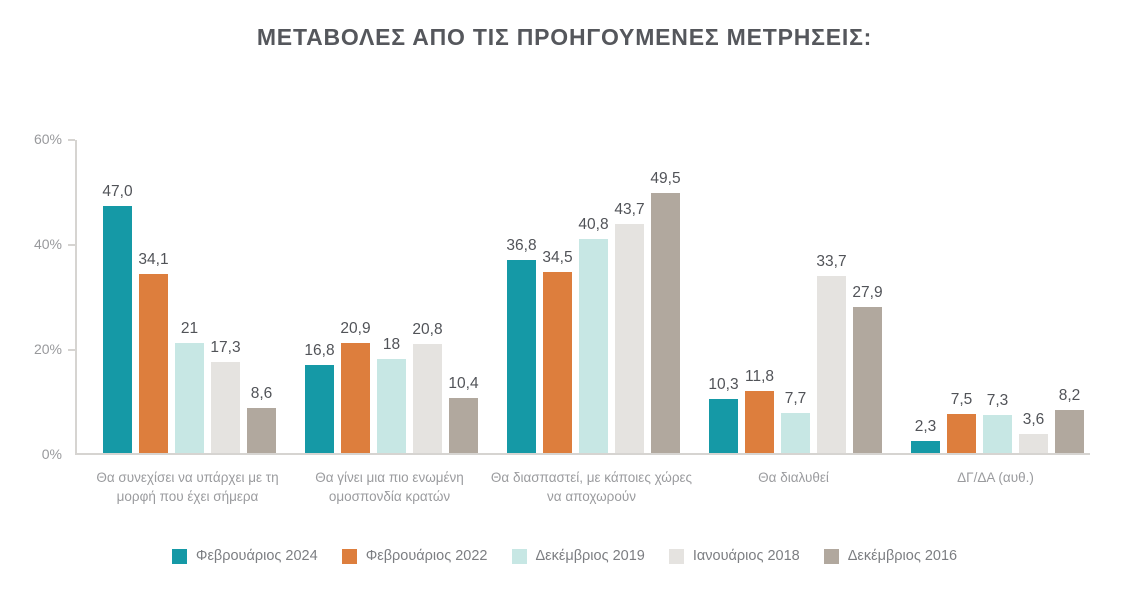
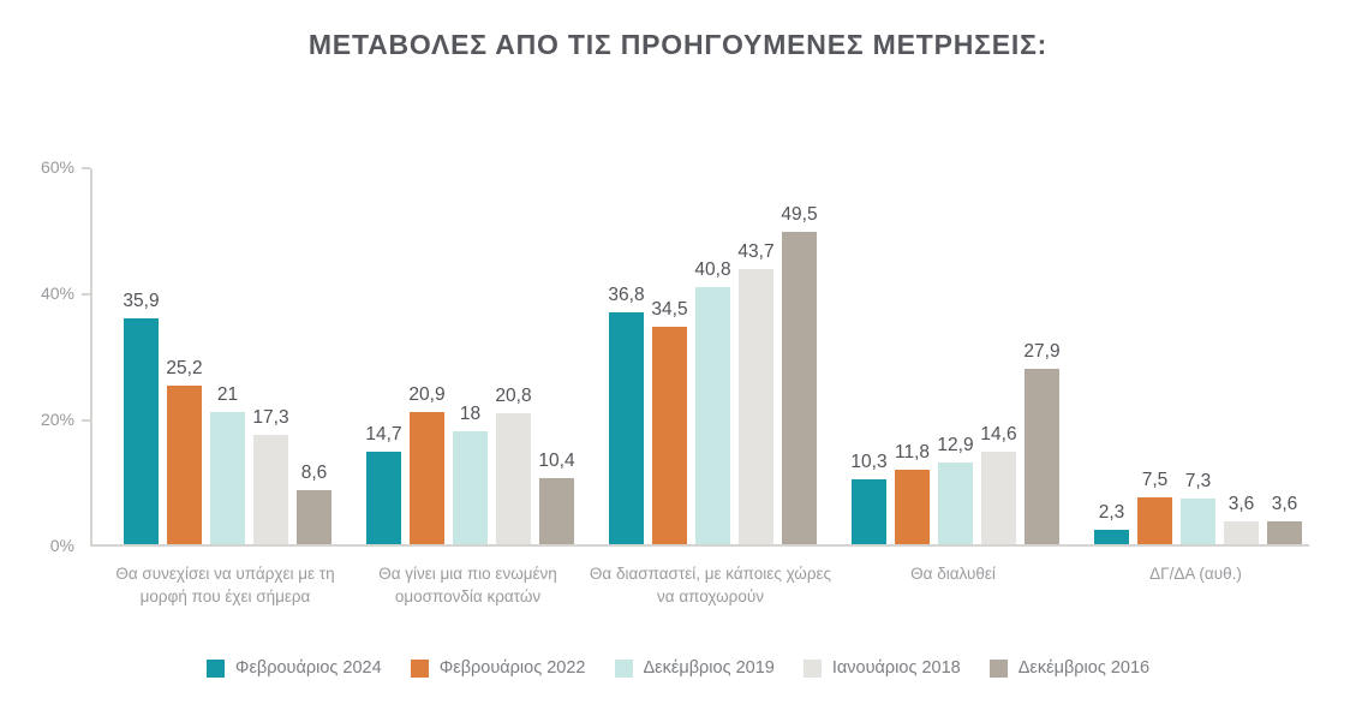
Φεβρουάριος 2024/Θα συνεχίσει να υπάρχει με τη μορφή που έχει σήμερα: 47,0 -> 35,9
Φεβρουάριος 2022/Θα συνεχίσει να υπάρχει με τη μορφή που έχει σήμερα: 34,1 -> 25,2
Φεβρουάριος 2024/Θα γίνει μια πιο ενωμένη ομοσπονδία κρατών: 16,8 -> 14,7
Δεκέμβριος 2019/Θα διαλυθεί: 7,7 -> 12,9
Ιανουάριος 2018/Θα διαλυθεί: 33,7 -> 14,6
Δεκέμβριος 2016/ΔΓ/ΔΑ (αυθ.): 8,2 -> 3,6
